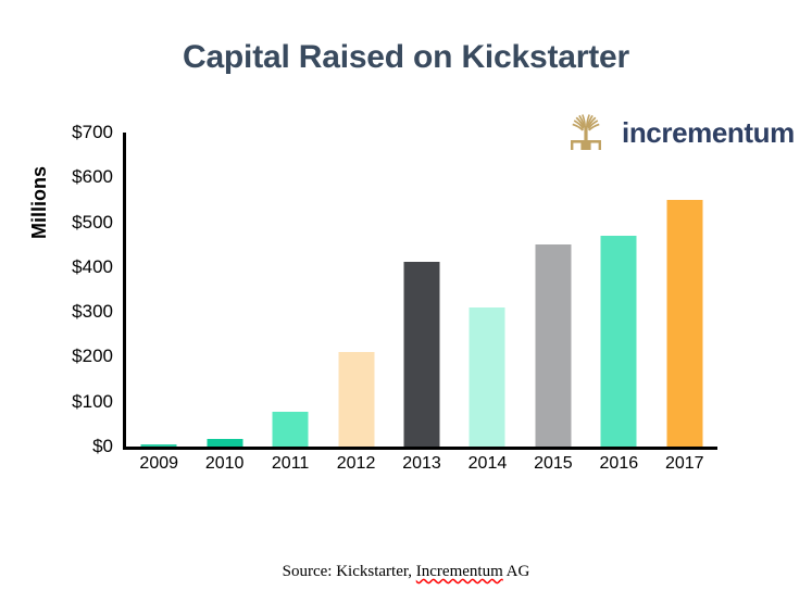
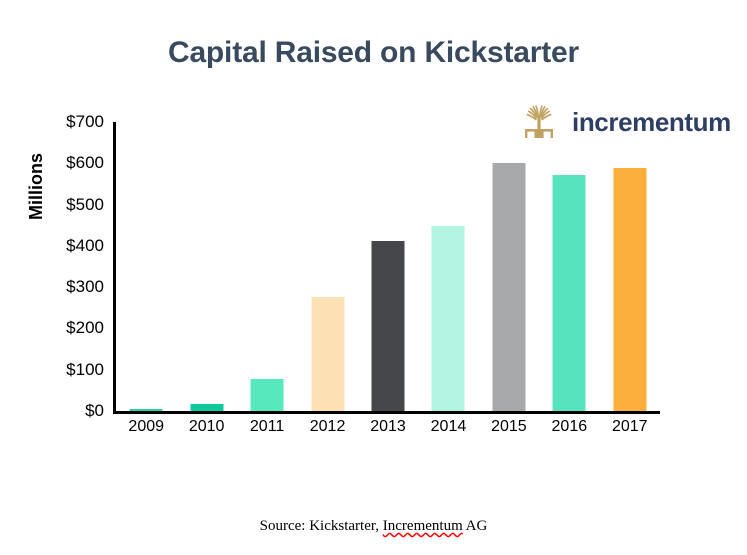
2012: $210 -> $280
2014: $310 -> $450
2015: $450 -> $600
2016: $470 -> $570
2017: $550 -> $590
